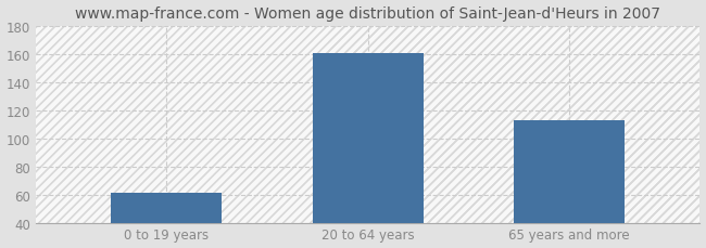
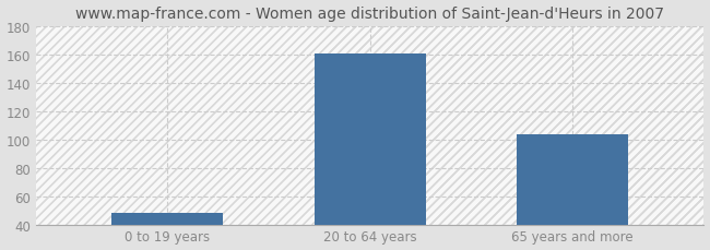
0 to 19 years: 61 -> 48
65 years and more: 113 -> 104
